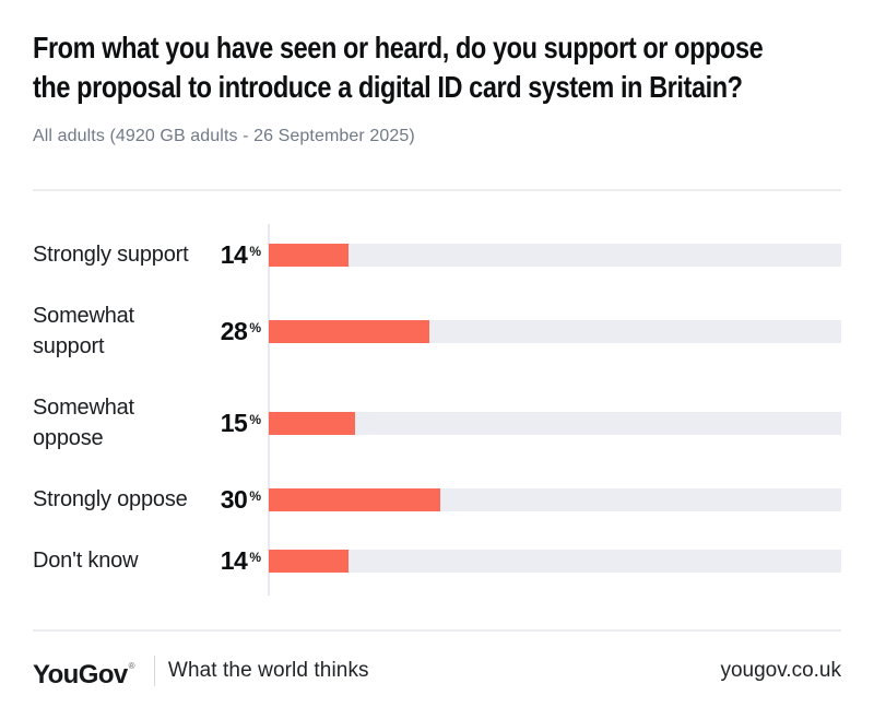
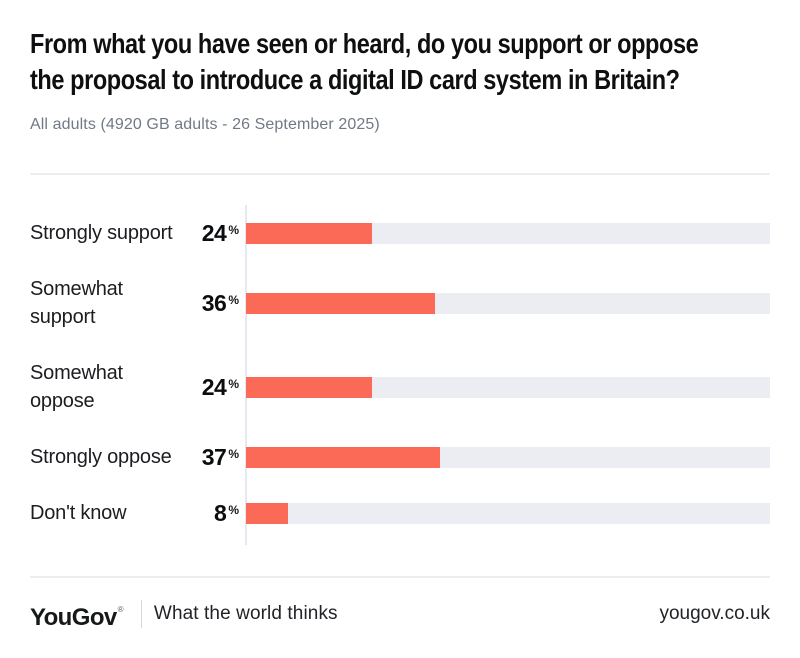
Strongly support: 14 -> 24
Somewhat support: 28 -> 36
Somewhat oppose: 15 -> 24
Strongly oppose: 30 -> 37
Don't know: 14 -> 8
